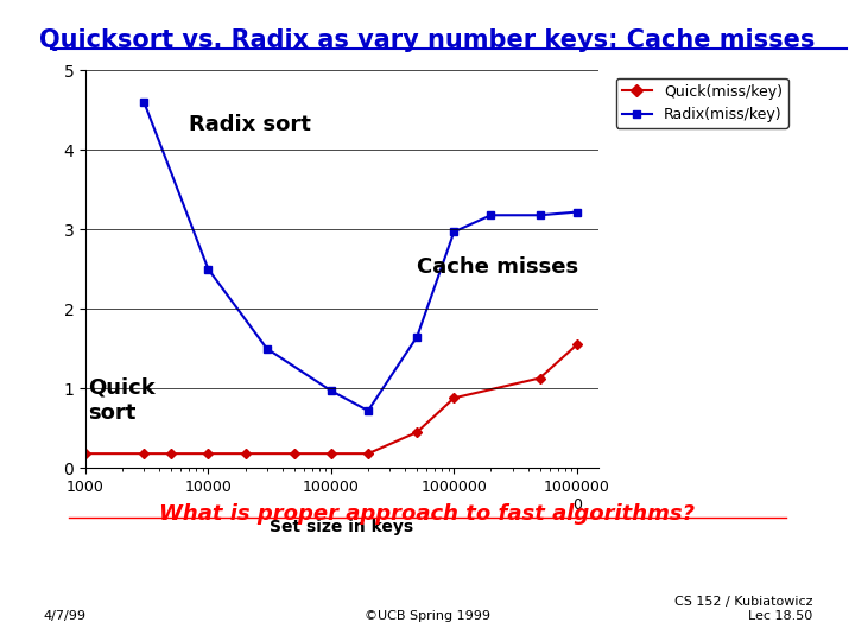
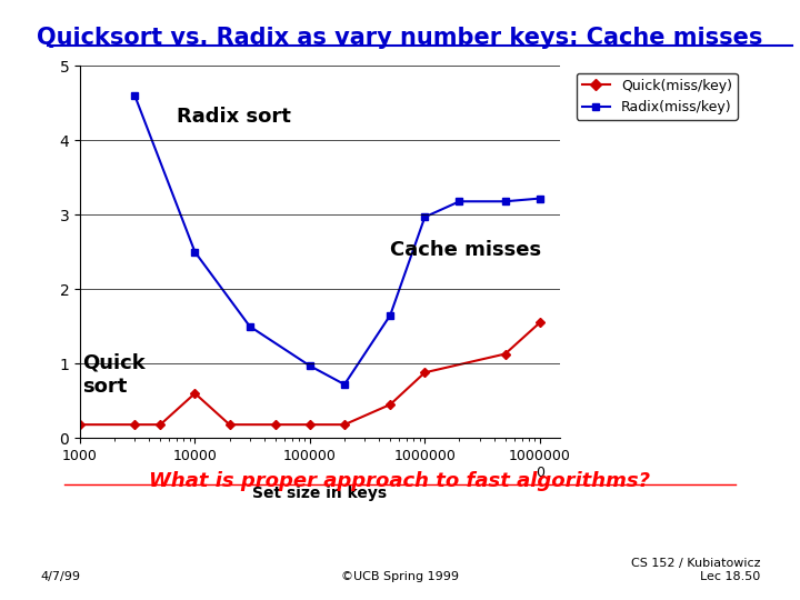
Quick(miss/key)/10000: 0.18 -> 0.60
